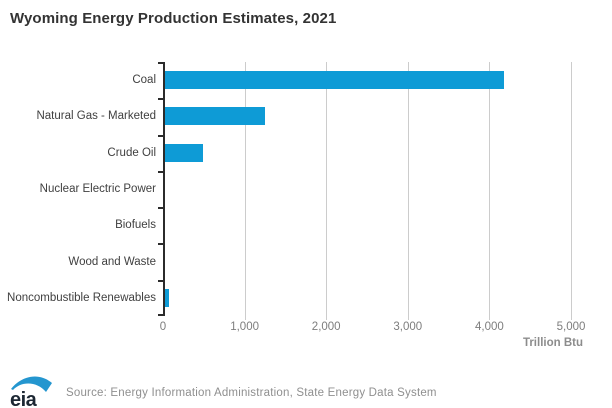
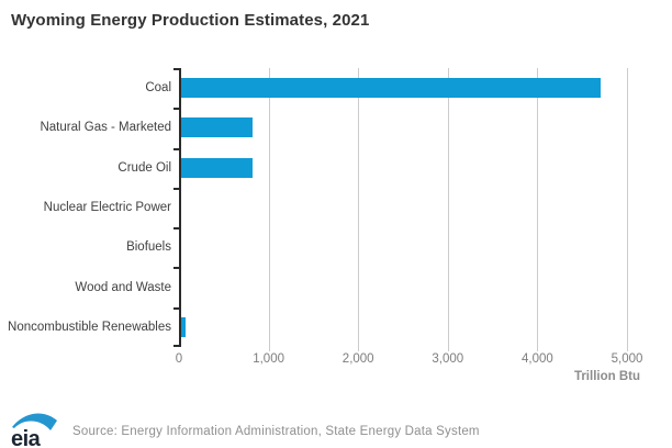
Coal: 4200 -> 4700
Natural Gas - Marketed: 1200 -> 800
Crude Oil: 500 -> 800
